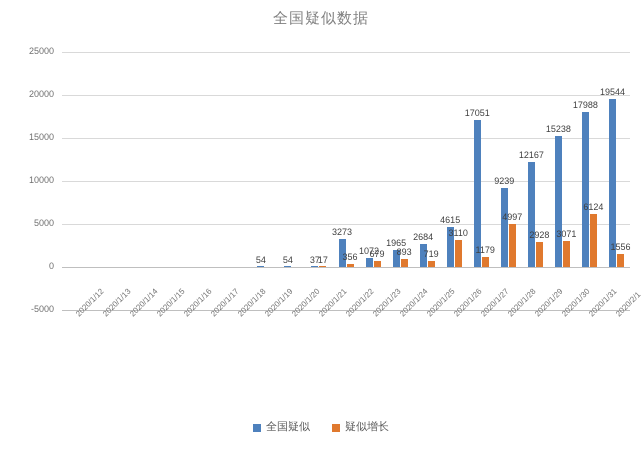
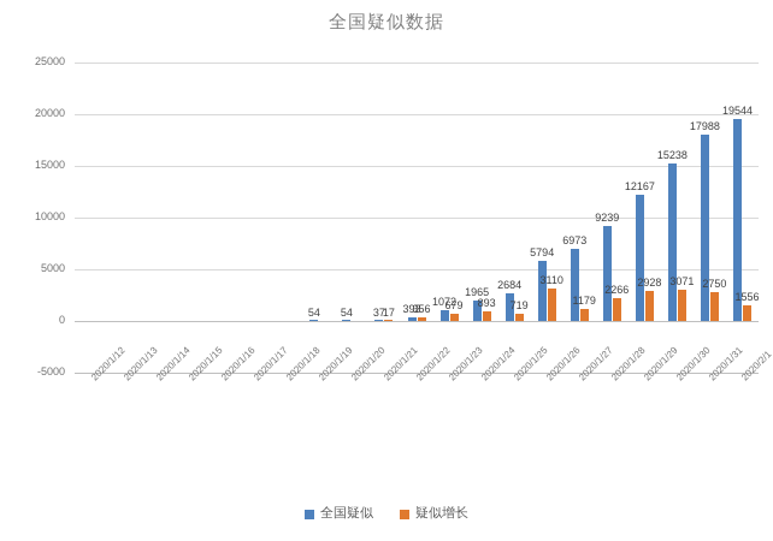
全国疑似/2020/1/22: 3273 -> 393
全国疑似/2020/1/26: 4615 -> 5794
全国疑似/2020/1/27: 17051 -> 6973
疑似增长/2020/1/28: 4997 -> 2266
疑似增长/2020/1/31: 6124 -> 2750
